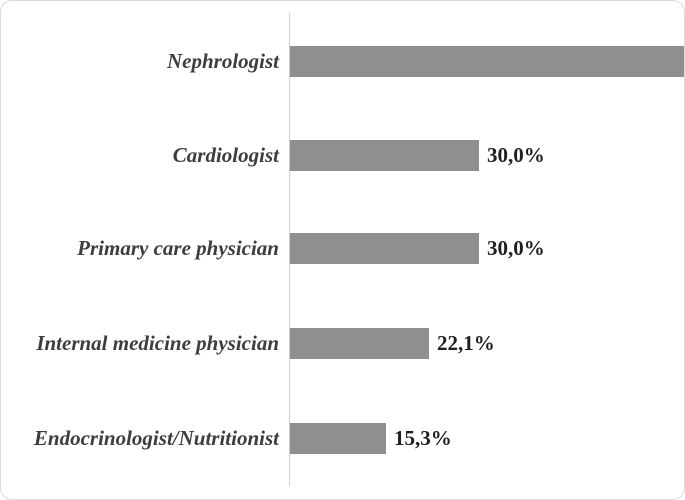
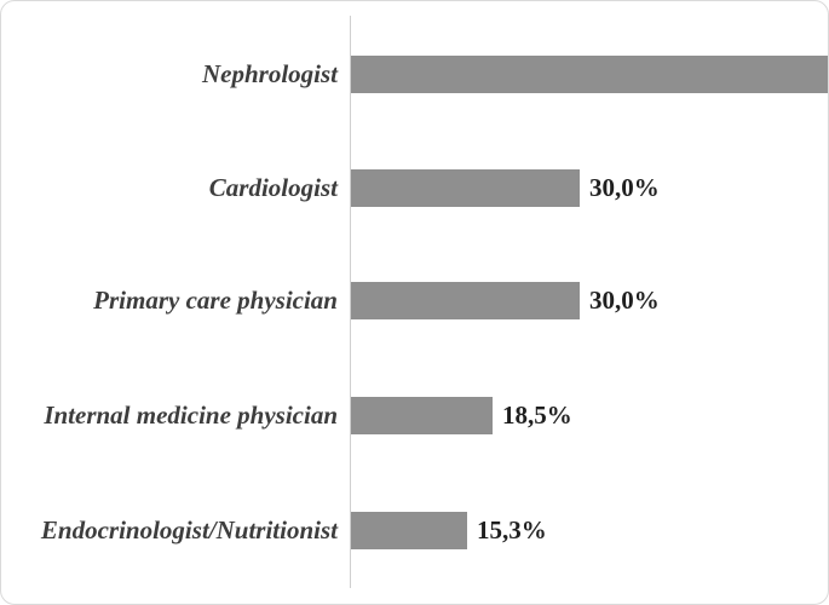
Internal medicine physician: 22,1% -> 18,5%
